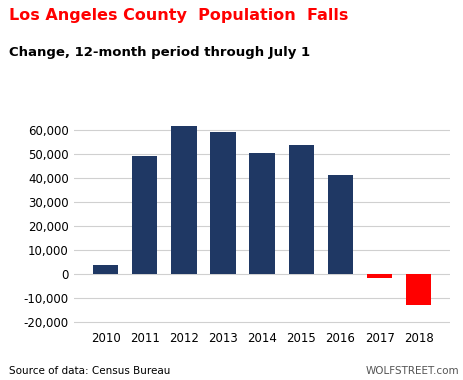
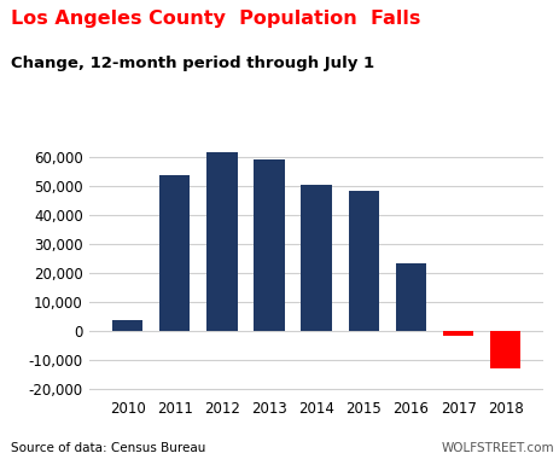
2011: 49,500 -> 54,000
2015: 54,000 -> 48,500
2016: 41,500 -> 23,500
